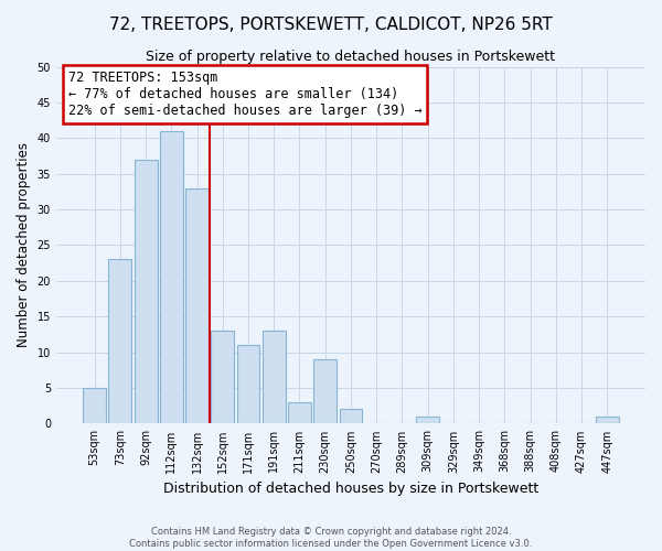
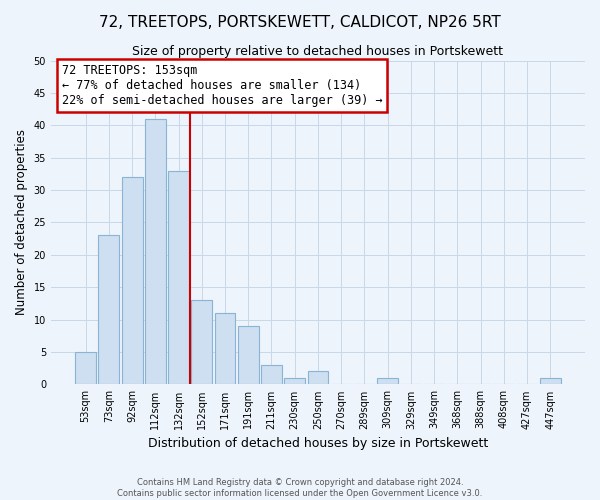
92sqm: 37 -> 32
191sqm: 13 -> 9
230sqm: 9 -> 1
